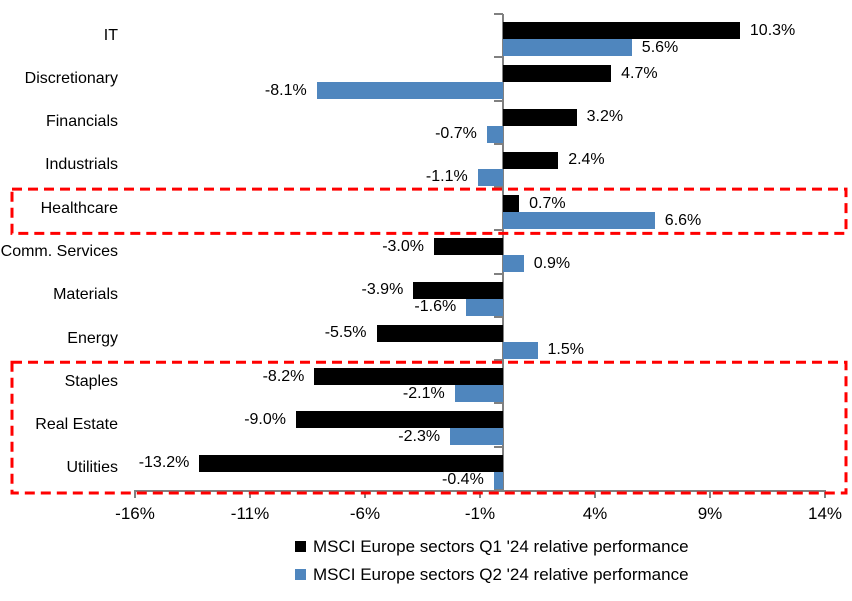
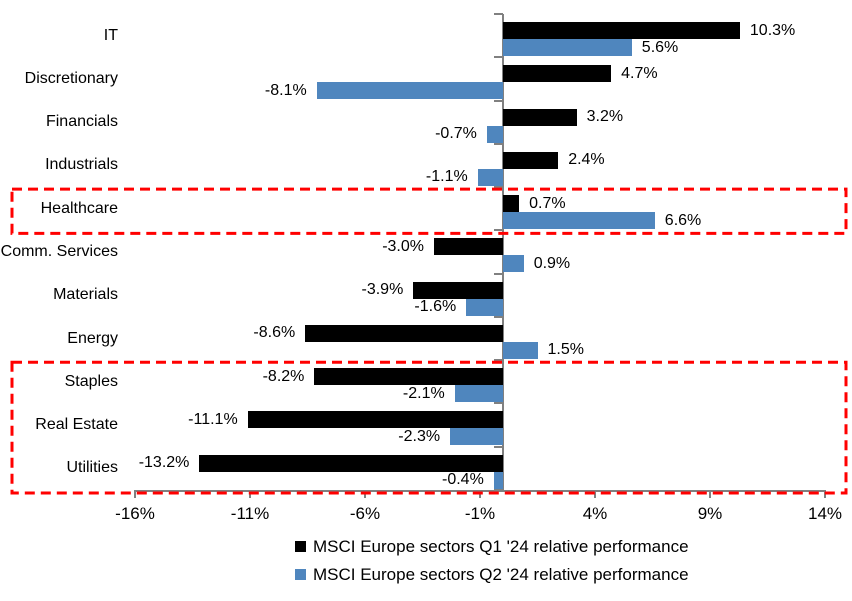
MSCI Europe sectors Q1 '24 relative performance/Energy: -5.5% -> -8.6%
MSCI Europe sectors Q1 '24 relative performance/Real Estate: -9.0% -> -11.1%
